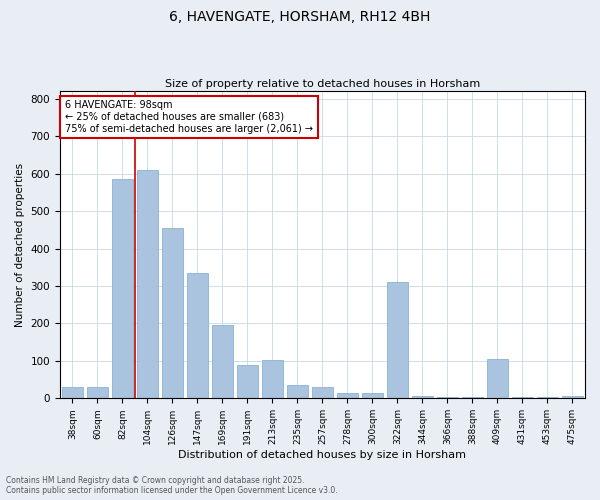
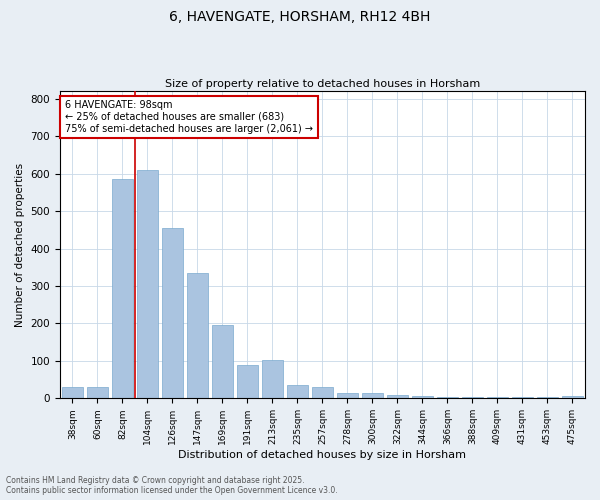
322sqm: 310 -> 8
409sqm: 105 -> 3
